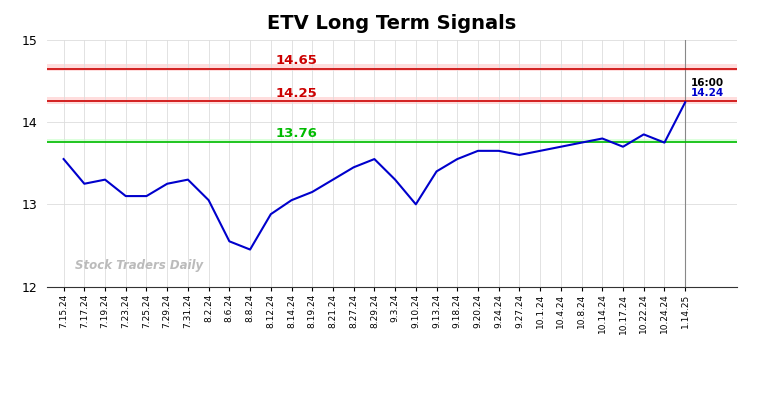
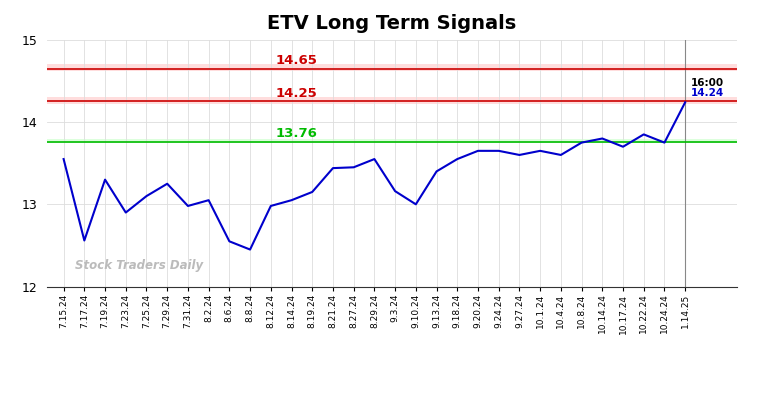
7.17.24: 13.25 -> 12.56
7.23.24: 13.10 -> 12.90
7.31.24: 13.30 -> 12.98
8.12.24: 12.88 -> 12.98
8.21.24: 13.30 -> 13.44
9.3.24: 13.30 -> 13.16
10.4.24: 13.70 -> 13.60
